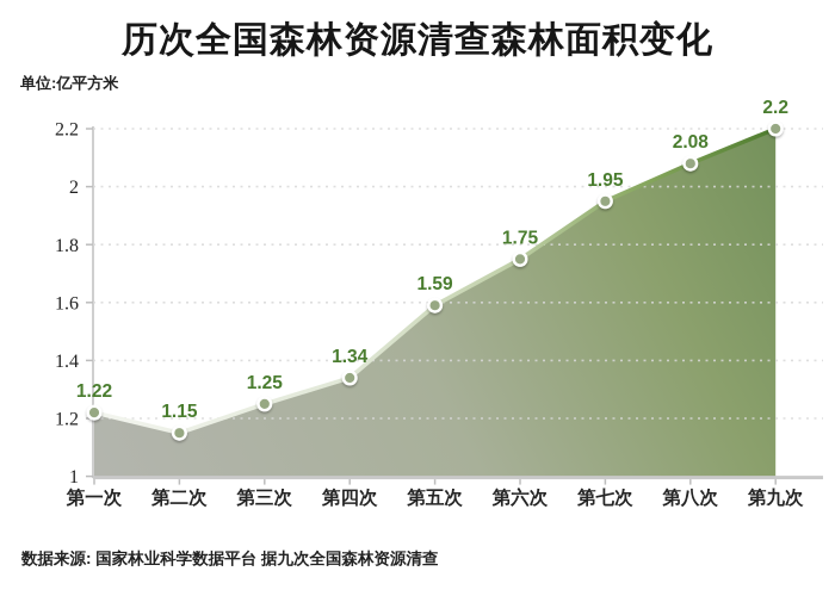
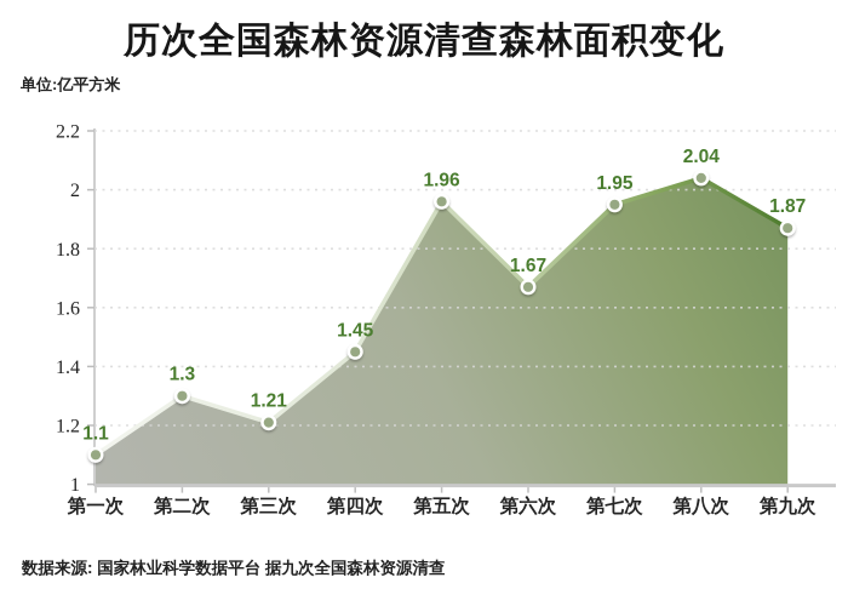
第一次: 1.22 -> 1.1
第二次: 1.15 -> 1.3
第三次: 1.25 -> 1.21
第四次: 1.34 -> 1.45
第五次: 1.59 -> 1.96
第六次: 1.75 -> 1.67
第八次: 2.08 -> 2.04
第九次: 2.2 -> 1.87
